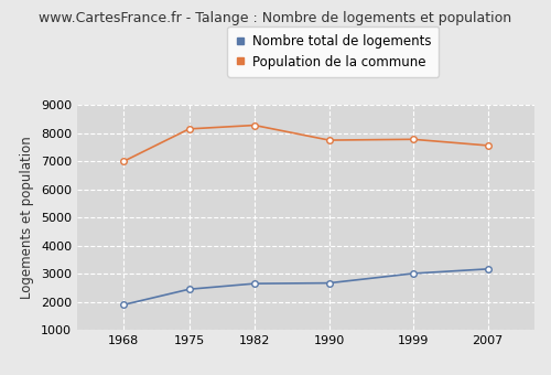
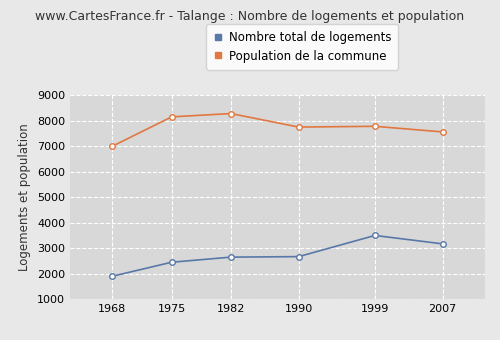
Nombre total de logements/1999: 3010 -> 3500
